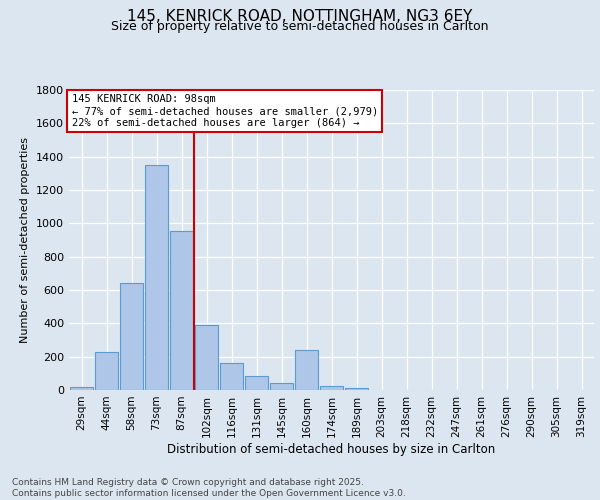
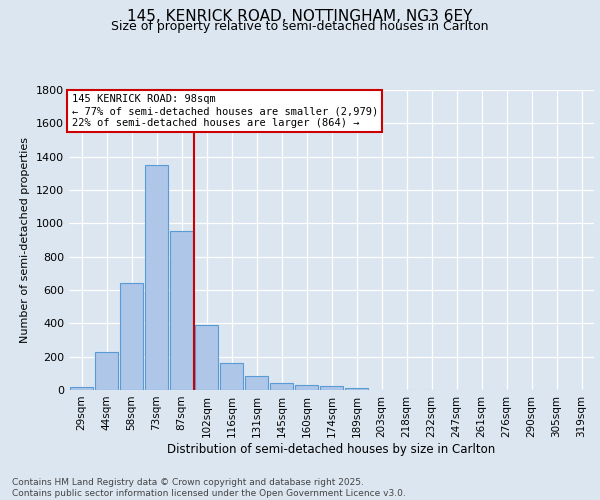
160sqm: 240 -> 30
